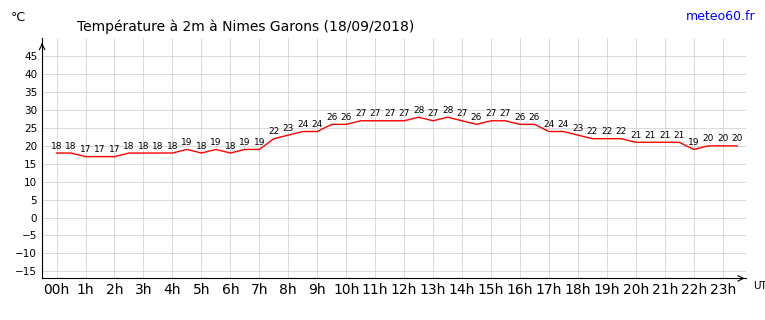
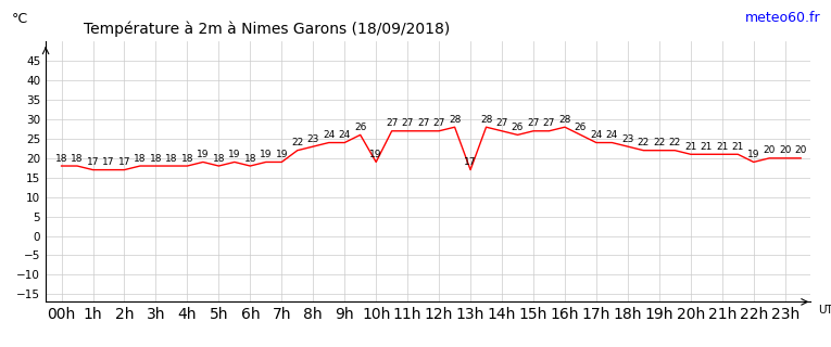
10h: 26 -> 19
13h: 27 -> 17
16h: 26 -> 28
